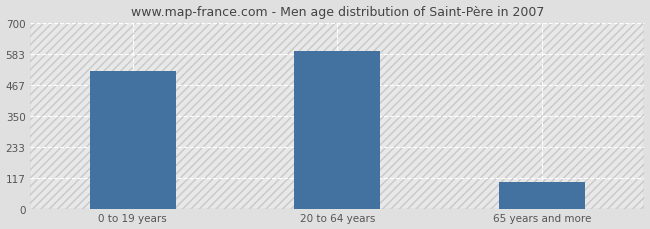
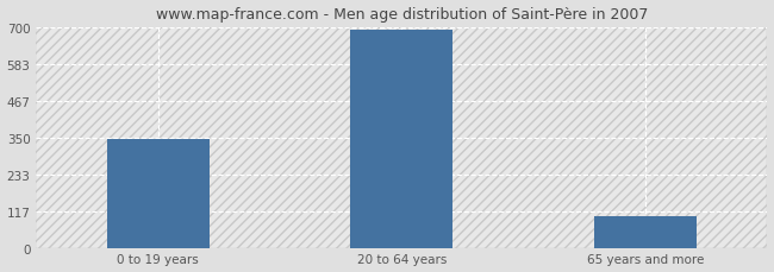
0 to 19 years: 520 -> 344
20 to 64 years: 595 -> 693
